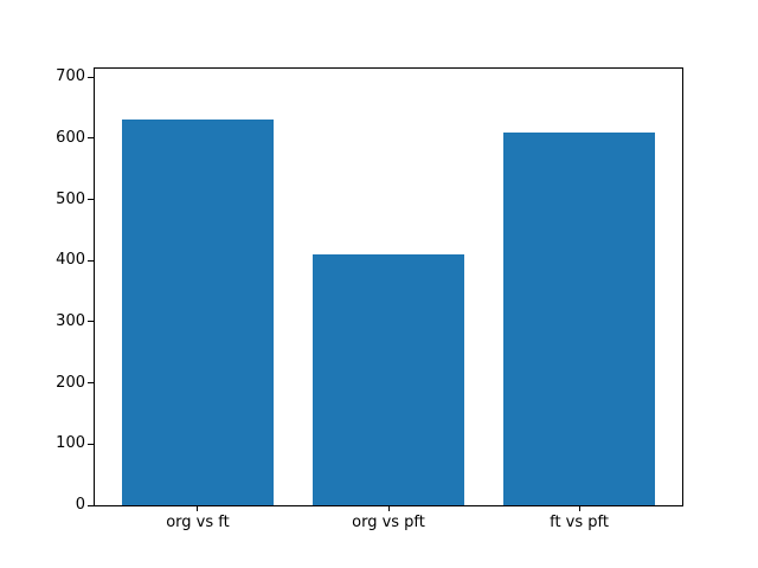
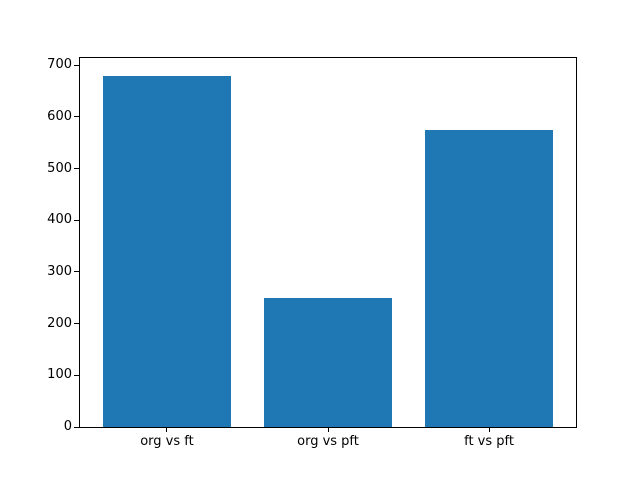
org vs ft: 630 -> 680
org vs pft: 410 -> 250
ft vs pft: 610 -> 580
